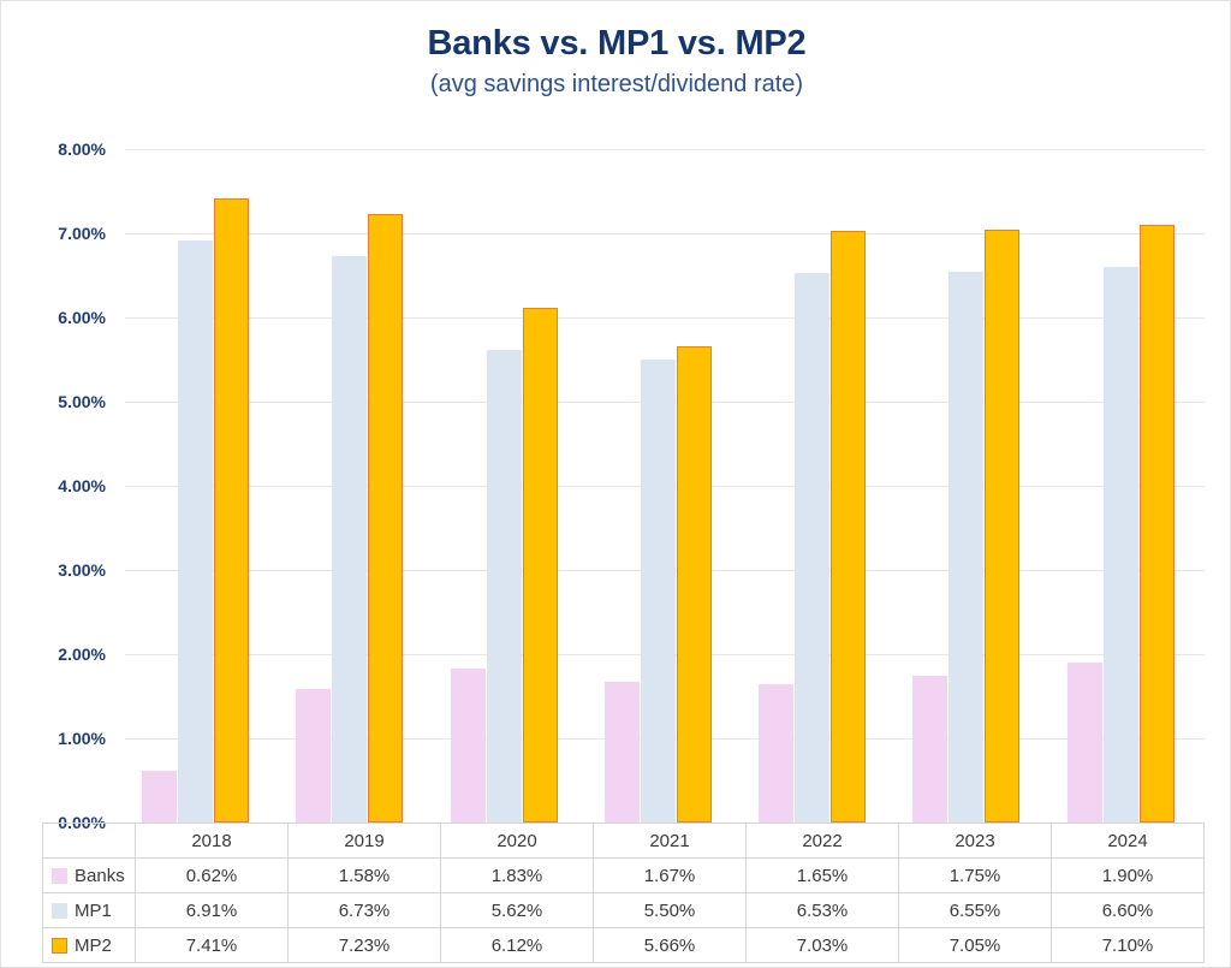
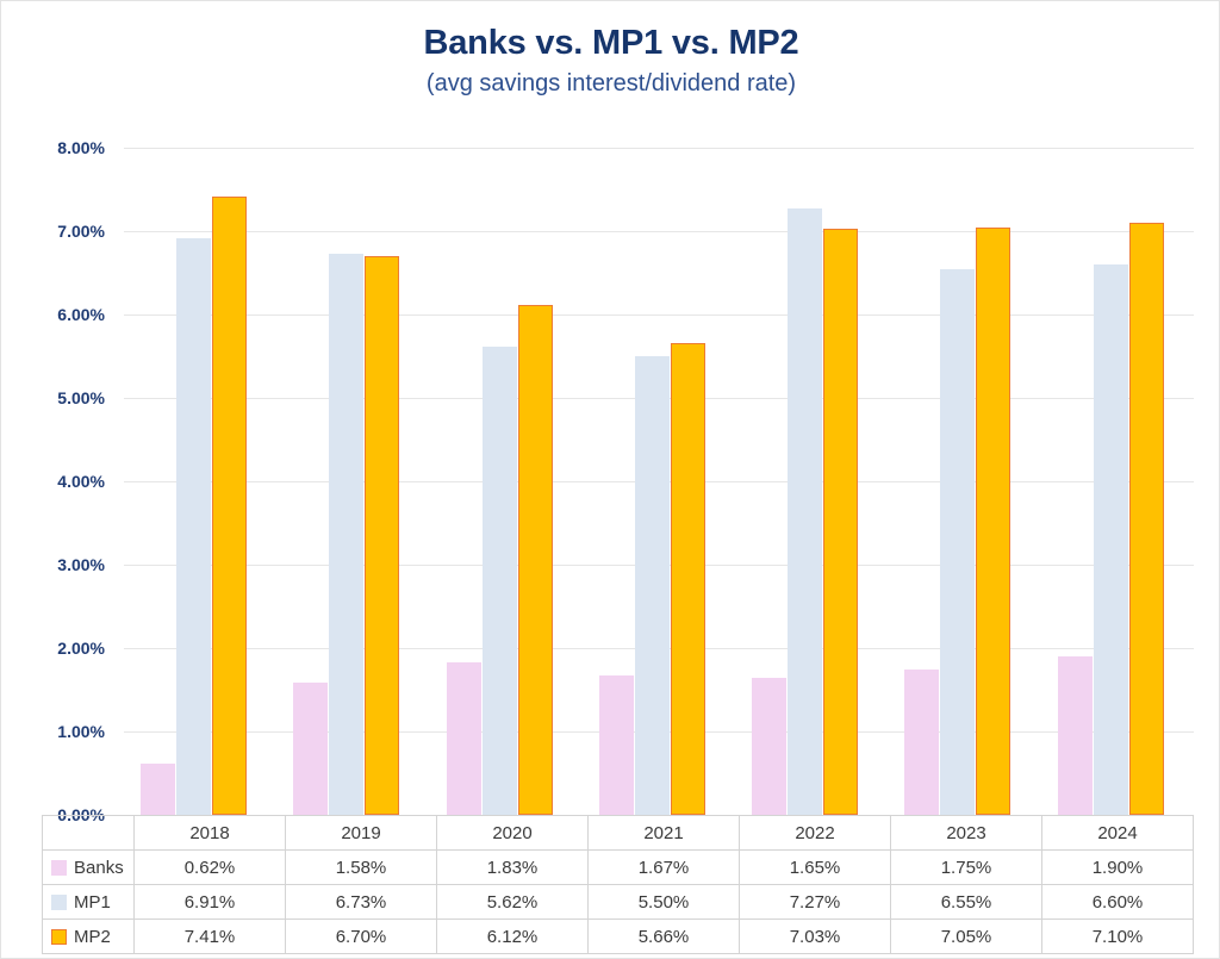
MP2/2019: 7.23% -> 6.70%
MP1/2022: 6.53% -> 7.27%
